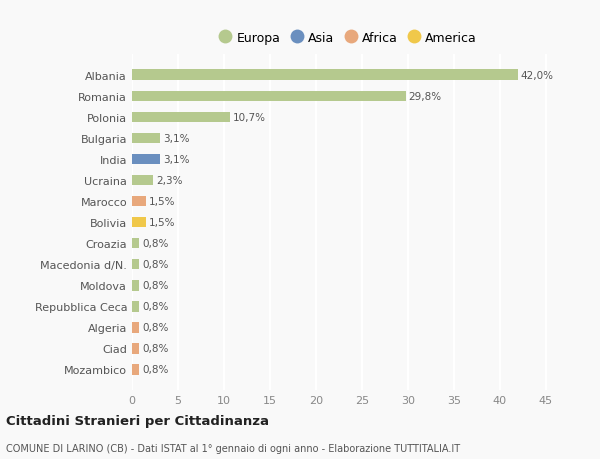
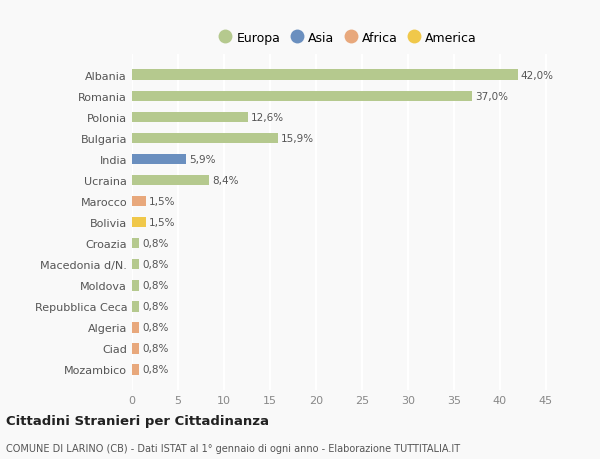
Romania: 29,8% -> 37,0%
Polonia: 10,7% -> 12,6%
Bulgaria: 3,1% -> 15,9%
India: 3,1% -> 5,9%
Ucraina: 2,3% -> 8,4%
